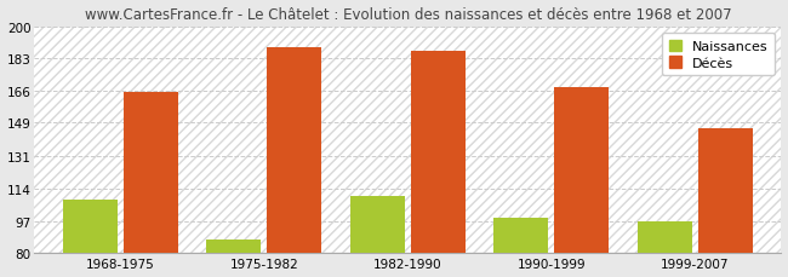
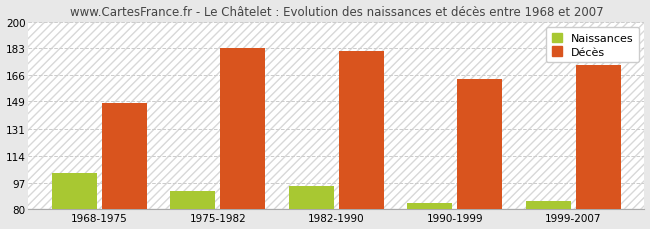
Naissances/1968-1975: 108 -> 103
Décès/1968-1975: 165 -> 148
Naissances/1975-1982: 87 -> 92
Décès/1975-1982: 189 -> 183
Naissances/1982-1990: 110 -> 95
Décès/1982-1990: 187 -> 181
Naissances/1990-1999: 99 -> 84
Décès/1990-1999: 168 -> 163
Naissances/1999-2007: 97 -> 85
Décès/1999-2007: 146 -> 172
